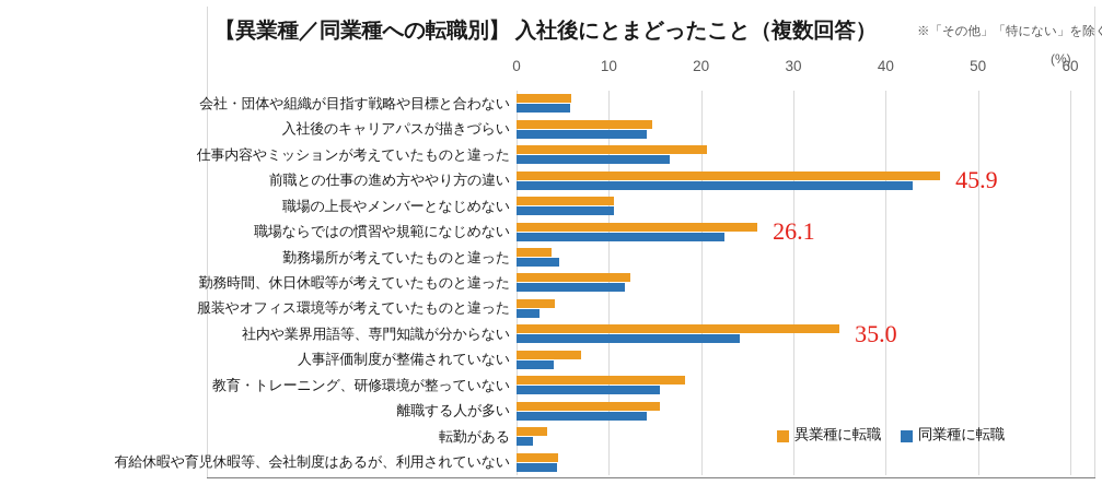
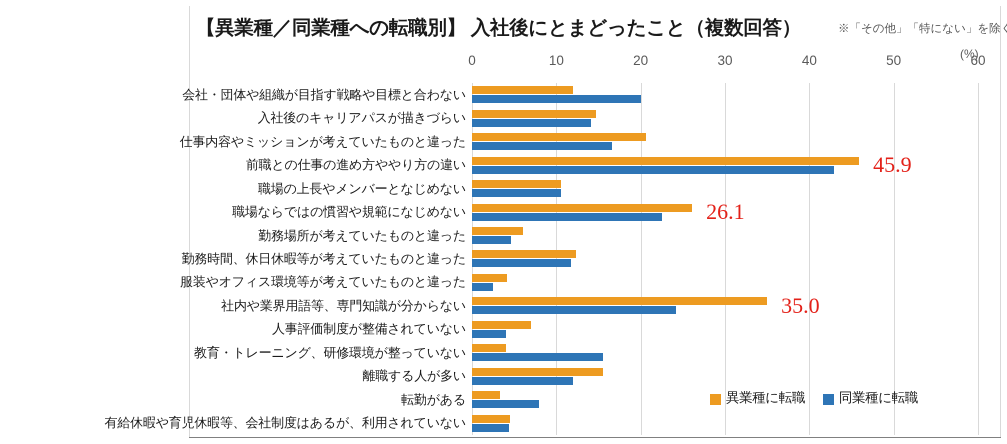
異業種に転職/会社・団体や組織が目指す戦略や目標と合わない: 6 -> 12
同業種に転職/会社・団体や組織が目指す戦略や目標と合わない: 6 -> 20
異業種に転職/勤務場所が考えていたものと違った: 4 -> 6
異業種に転職/教育・トレーニング、研修環境が整っていない: 18 -> 4
同業種に転職/離職する人が多い: 14 -> 12
同業種に転職/転勤がある: 2 -> 8
